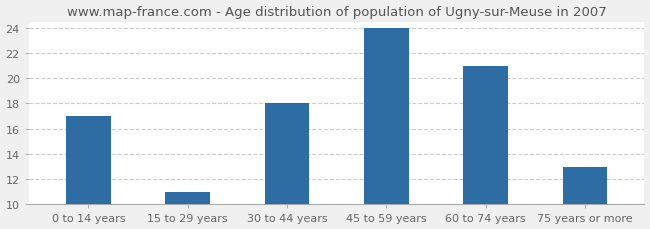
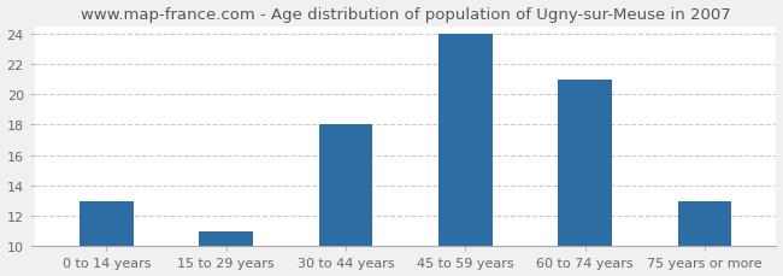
0 to 14 years: 17 -> 13
